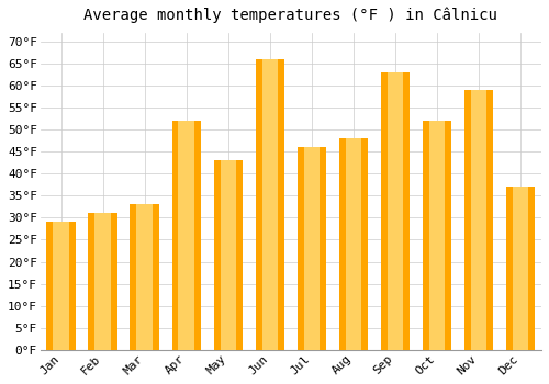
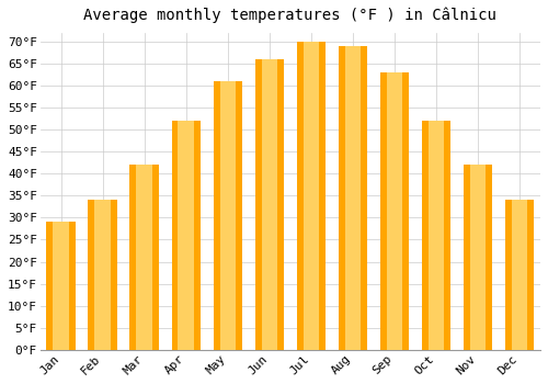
Feb: 31°F -> 34°F
Mar: 33°F -> 42°F
May: 43°F -> 61°F
Jul: 46°F -> 70°F
Aug: 48°F -> 69°F
Nov: 59°F -> 42°F
Dec: 37°F -> 34°F
